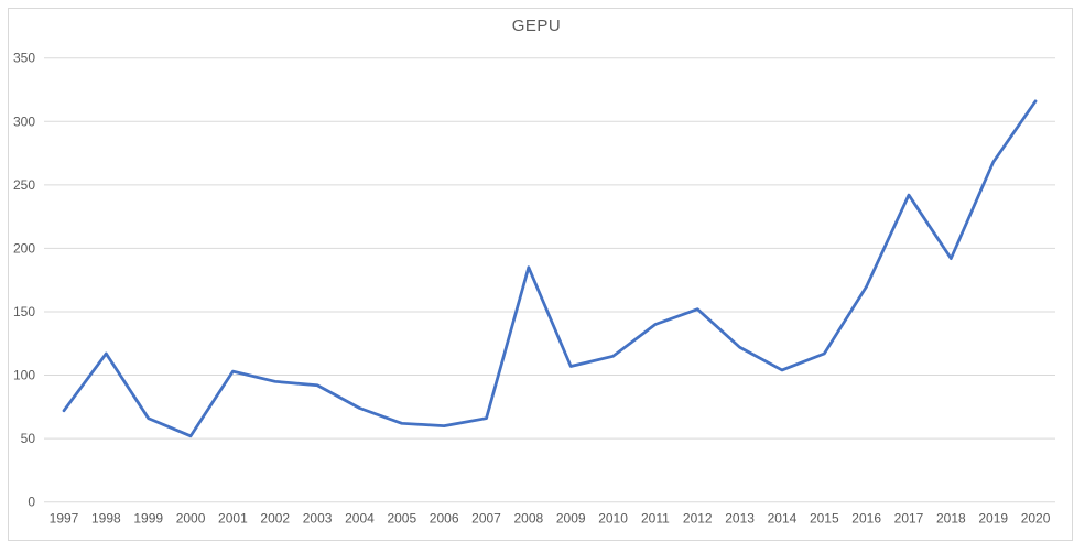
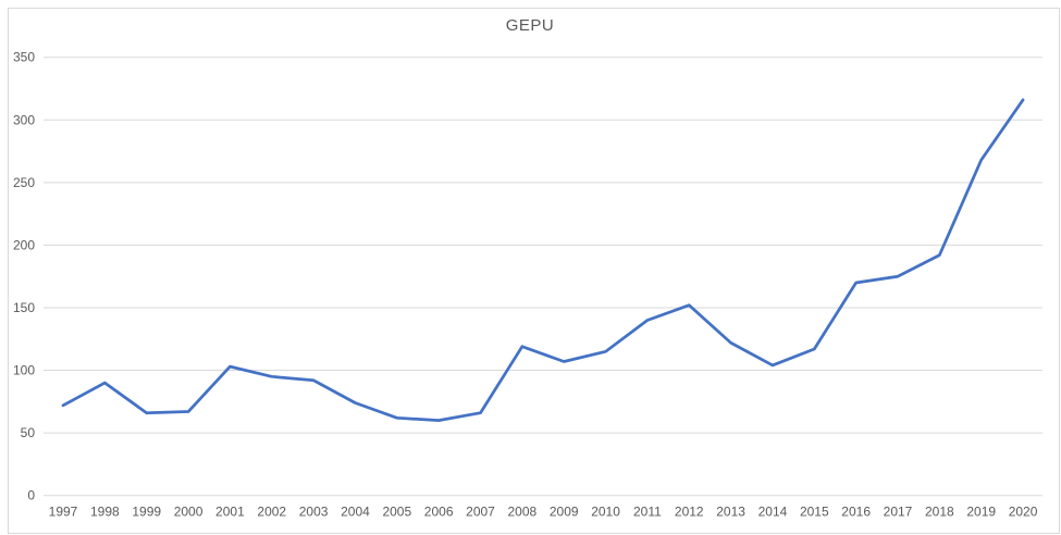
1998: 117 -> 90
2000: 52 -> 67
2008: 185 -> 119
2017: 242 -> 175
